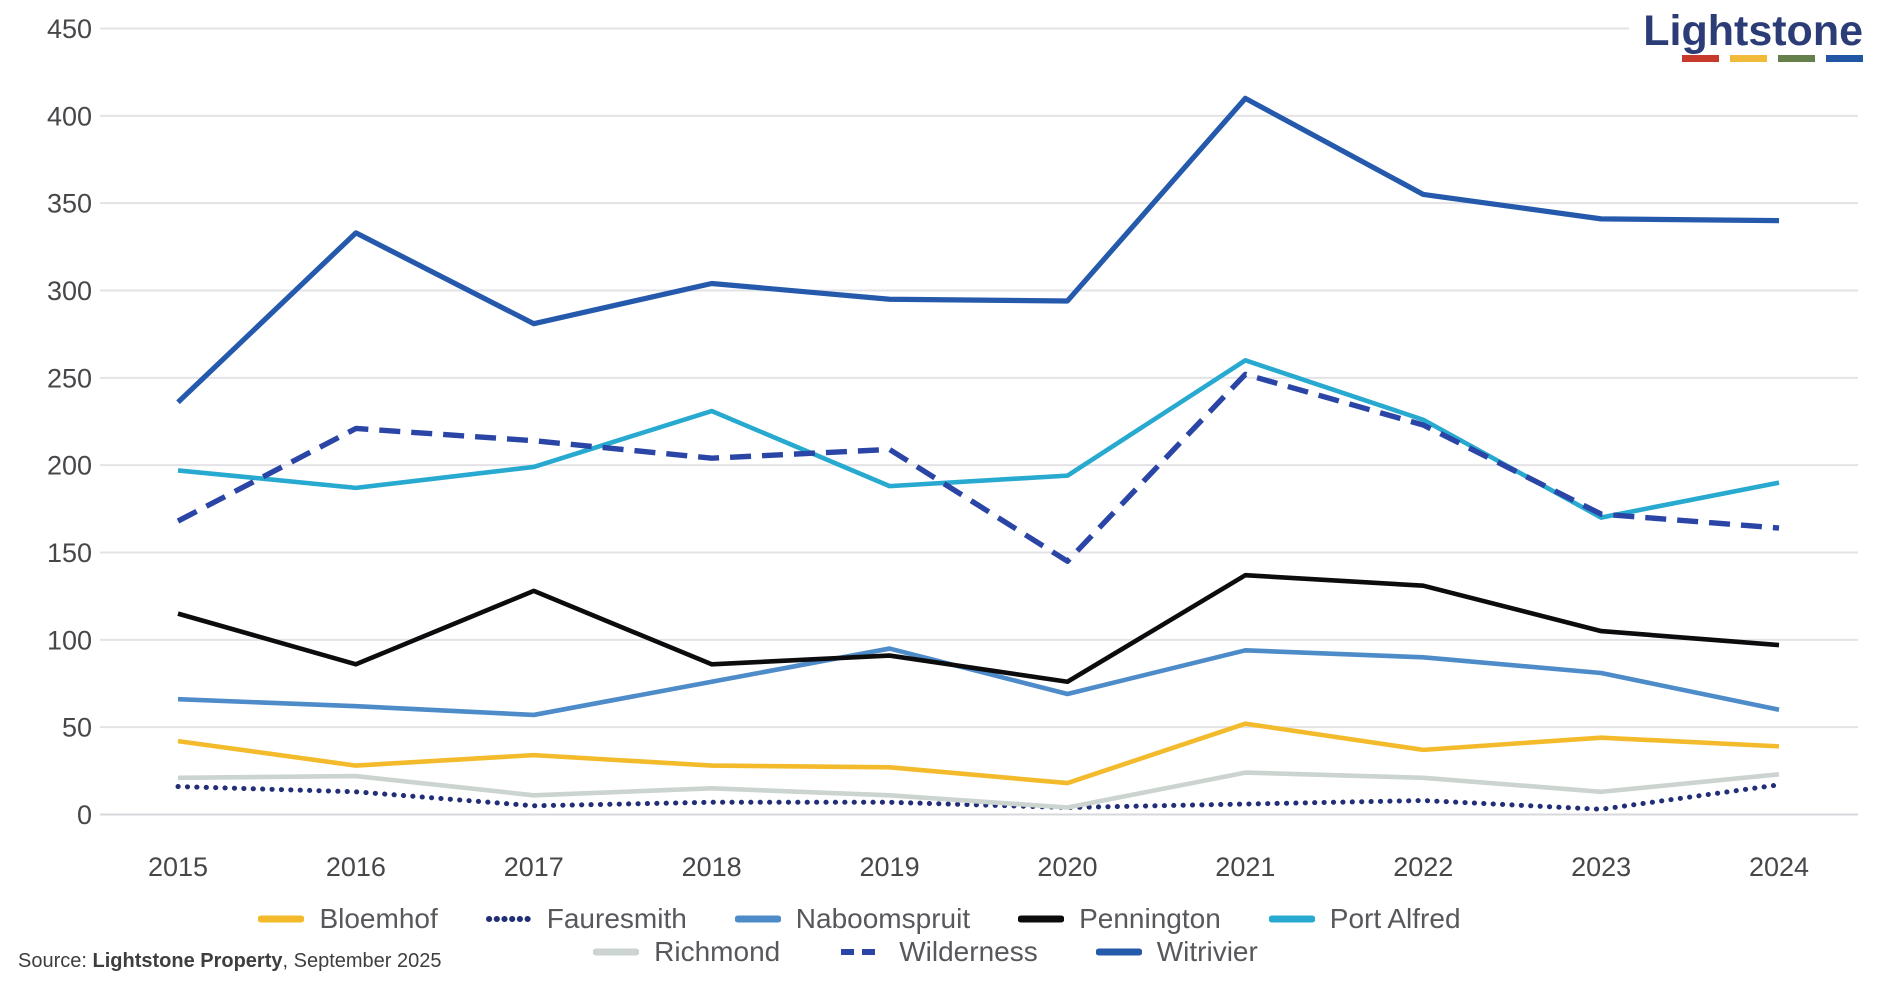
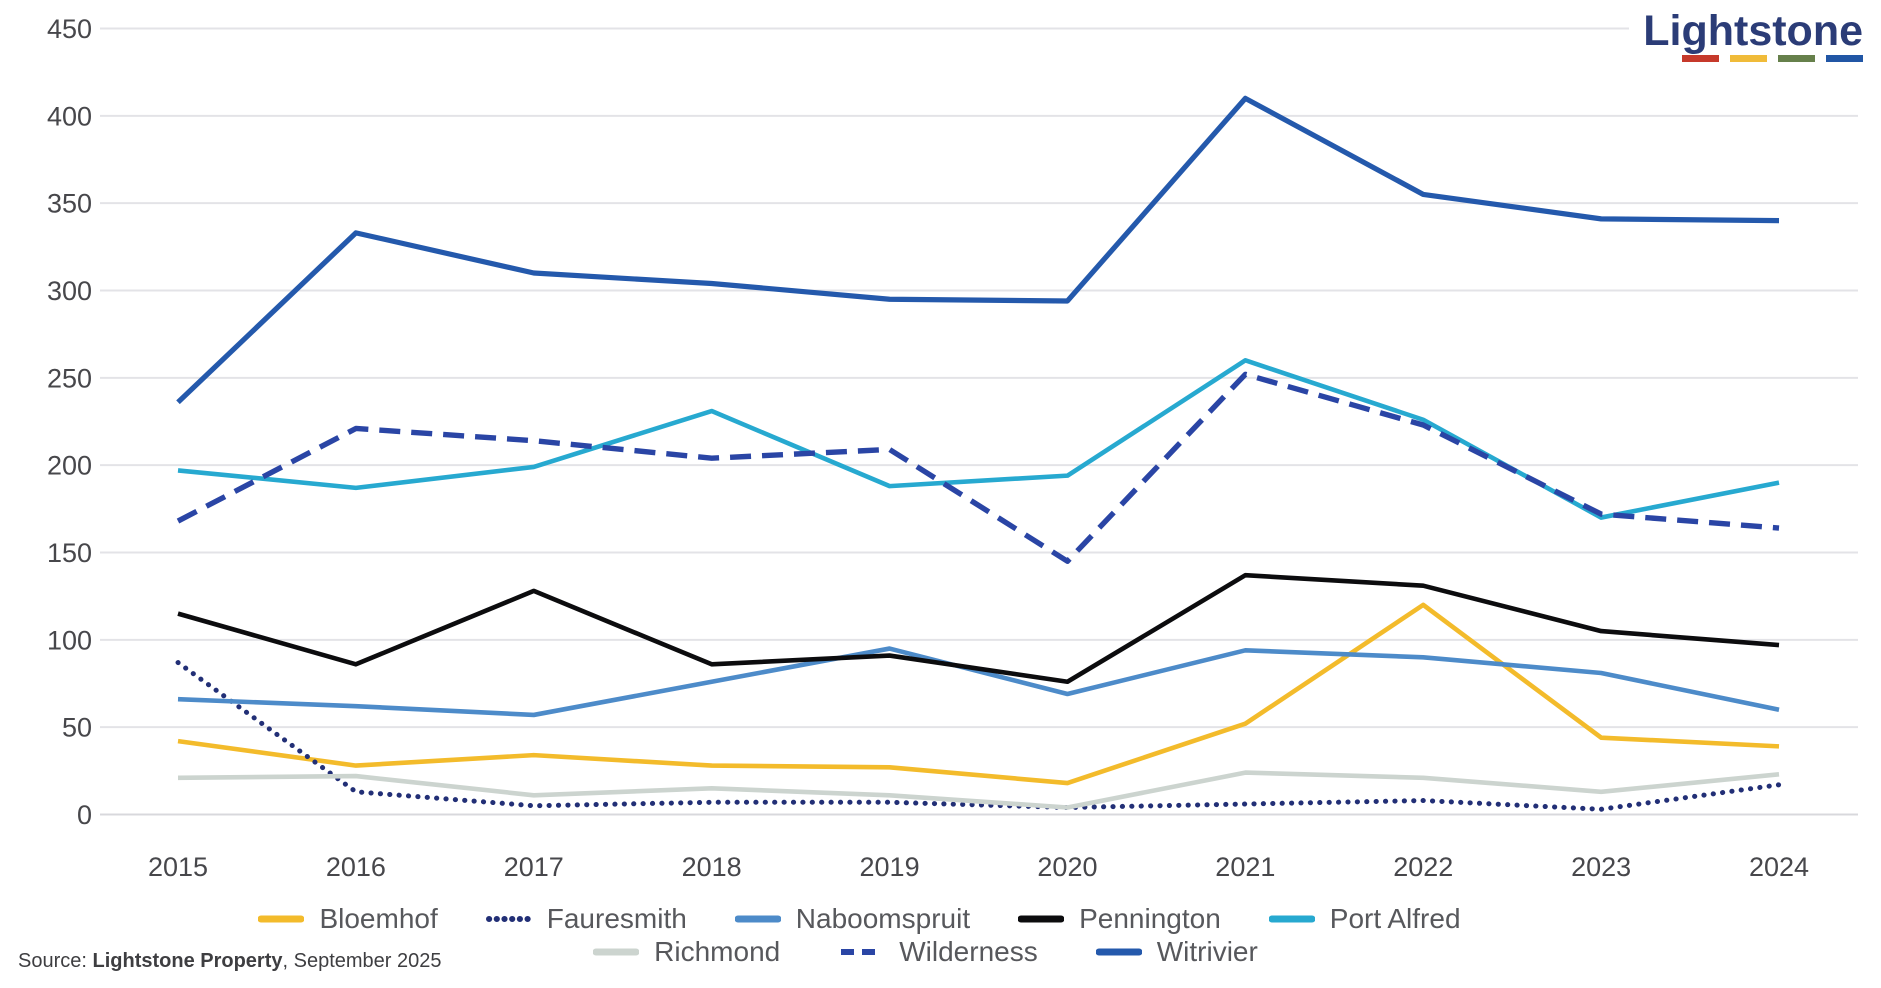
Fauresmith/2015: 16 -> 87
Witrivier/2017: 281 -> 310
Bloemhof/2022: 37 -> 120
